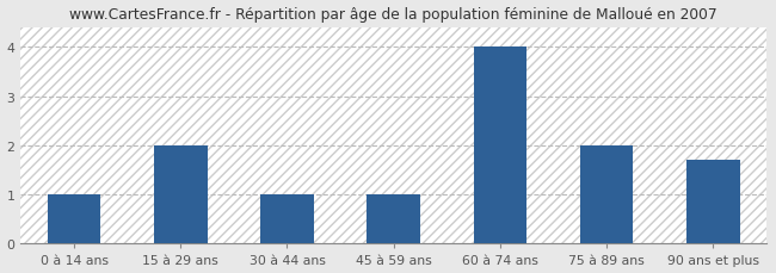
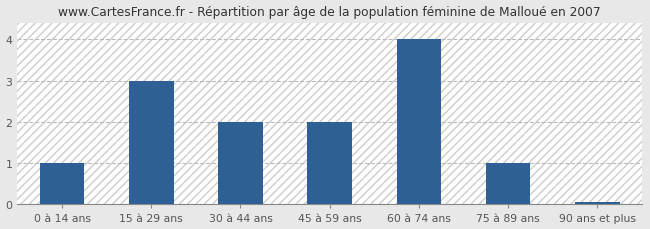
15 à 29 ans: 2.00 -> 3.00
30 à 44 ans: 1.00 -> 2.00
45 à 59 ans: 1.00 -> 2.00
75 à 89 ans: 2.00 -> 1.00
90 ans et plus: 1.70 -> 0.05
